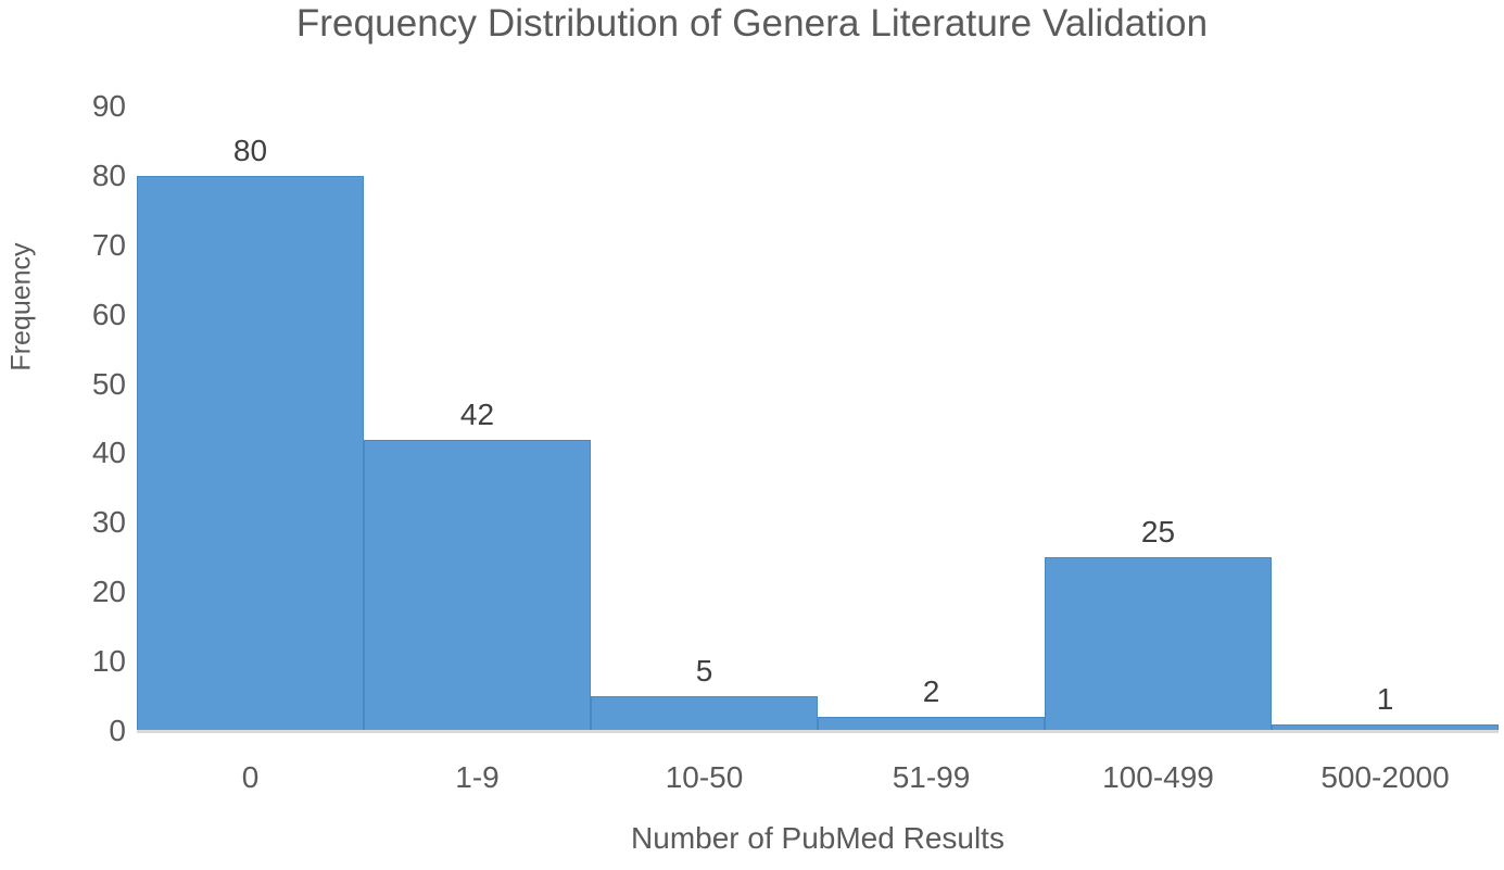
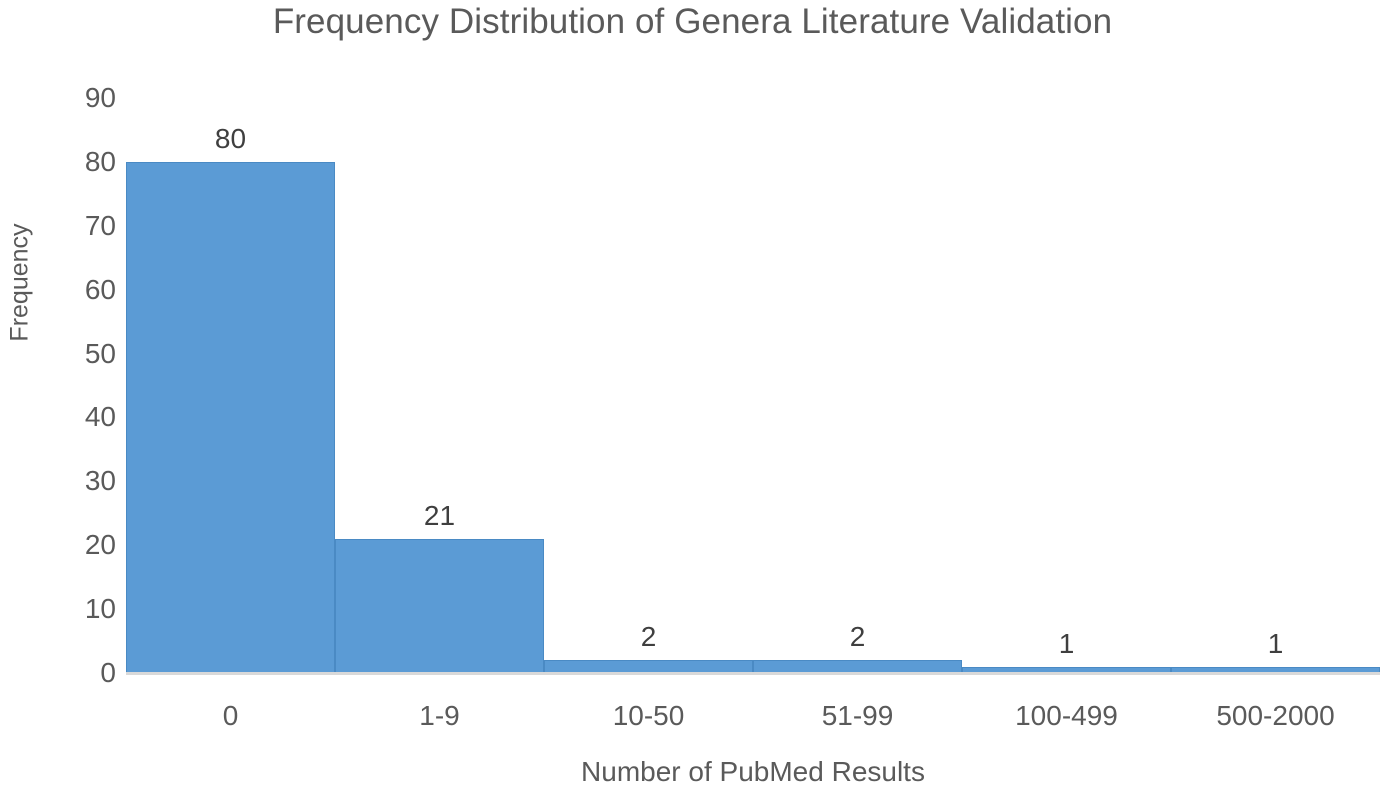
1-9: 42 -> 21
10-50: 5 -> 2
100-499: 25 -> 1
